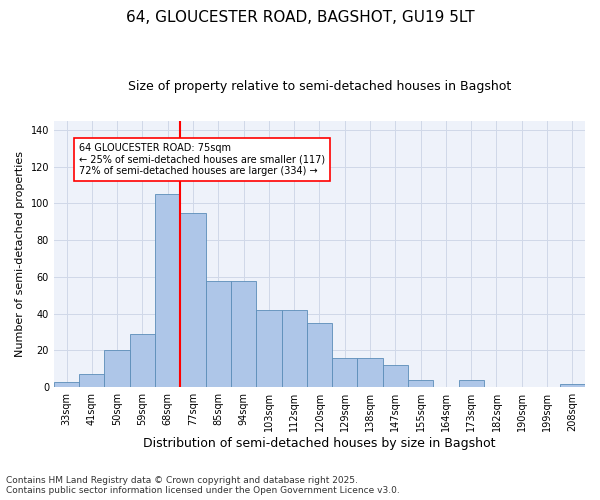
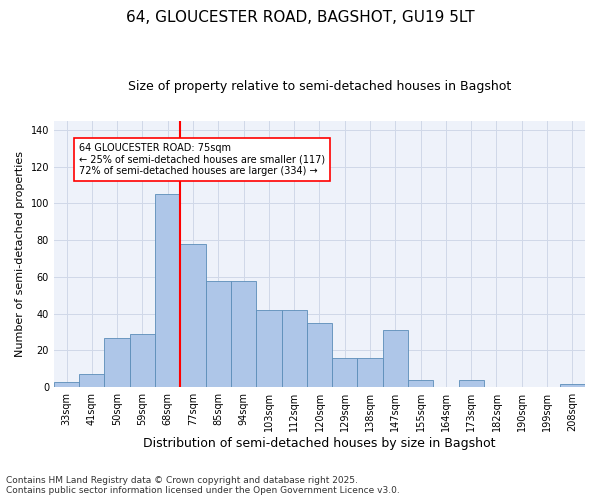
50sqm: 20 -> 27
77sqm: 95 -> 78
147sqm: 12 -> 31
